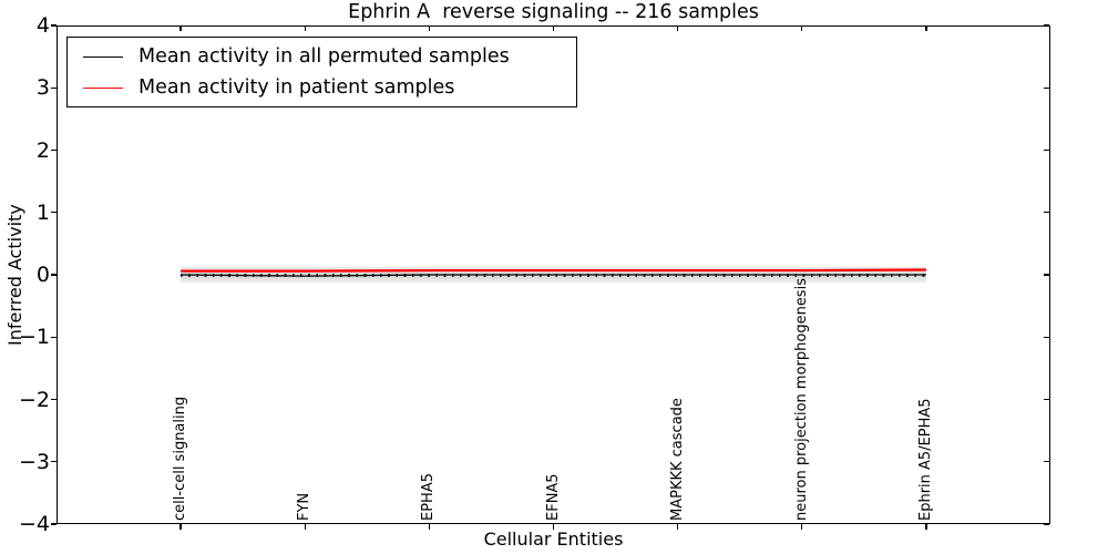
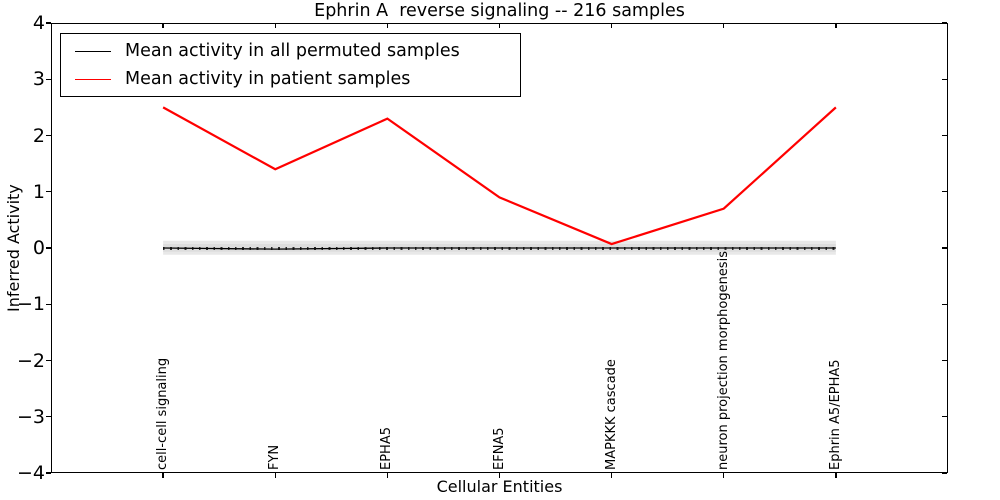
Mean activity in patient samples/cell-cell signaling: 0.1 -> 2.5
Mean activity in patient samples/FYN: 0.1 -> 1.4
Mean activity in patient samples/EPHA5: 0.1 -> 2.3
Mean activity in patient samples/EFNA5: 0.1 -> 0.9
Mean activity in patient samples/neuron projection morphogenesis: 0.1 -> 0.7
Mean activity in patient samples/Ephrin A5/EPHA5: 0.1 -> 2.5
